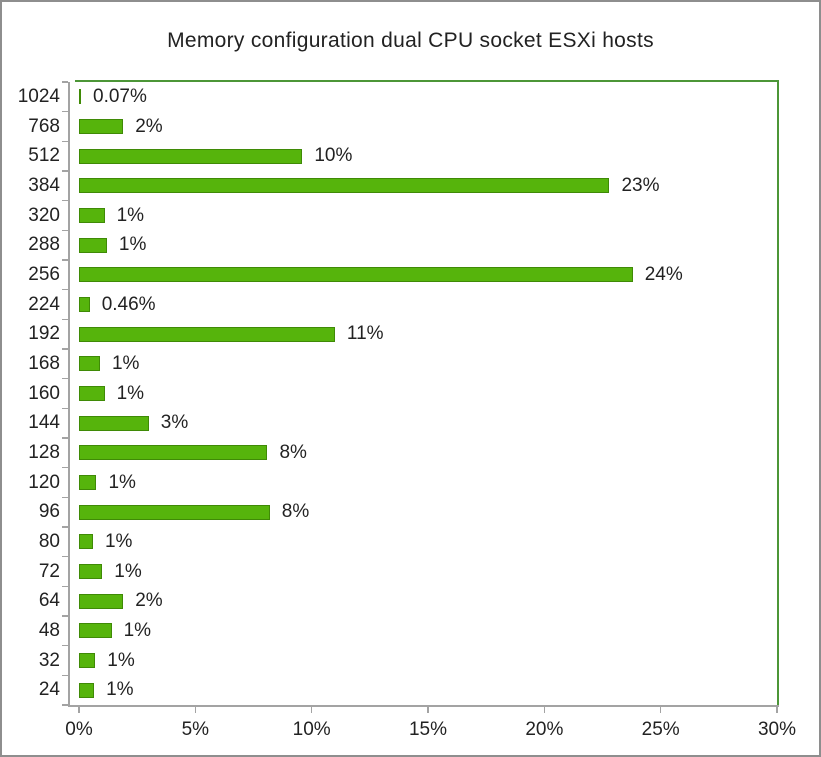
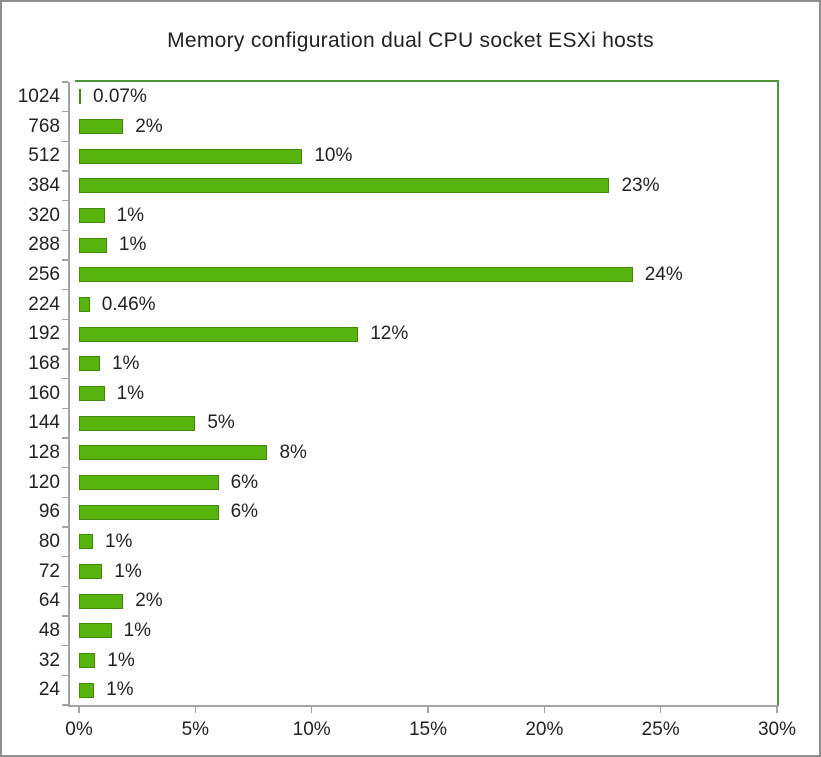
192: 11% -> 12%
144: 3% -> 5%
120: 1% -> 6%
96: 8% -> 6%
